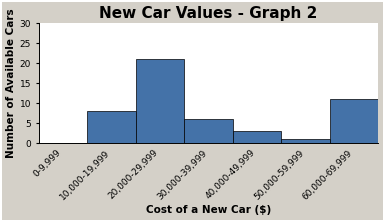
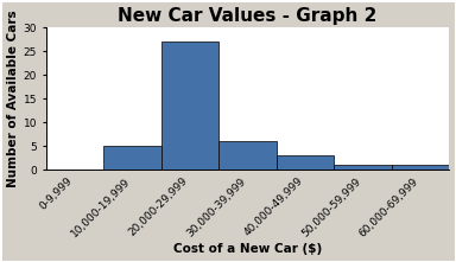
10,000-19,999: 8 -> 5
20,000-29,999: 21 -> 27
60,000-69,999: 11 -> 1
